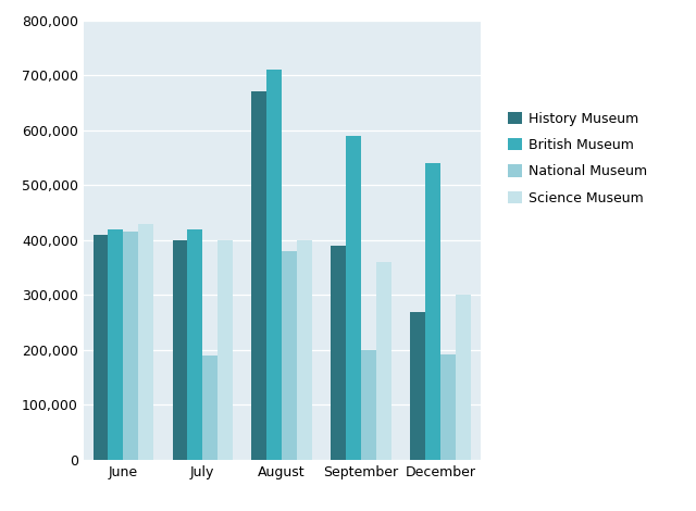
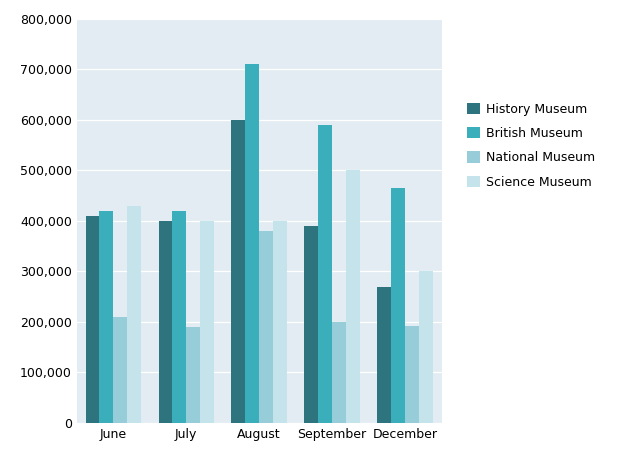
National Museum/June: 416,000 -> 210,000
History Museum/August: 670,000 -> 600,000
Science Museum/September: 360,000 -> 500,000
British Museum/December: 540,000 -> 465,000
